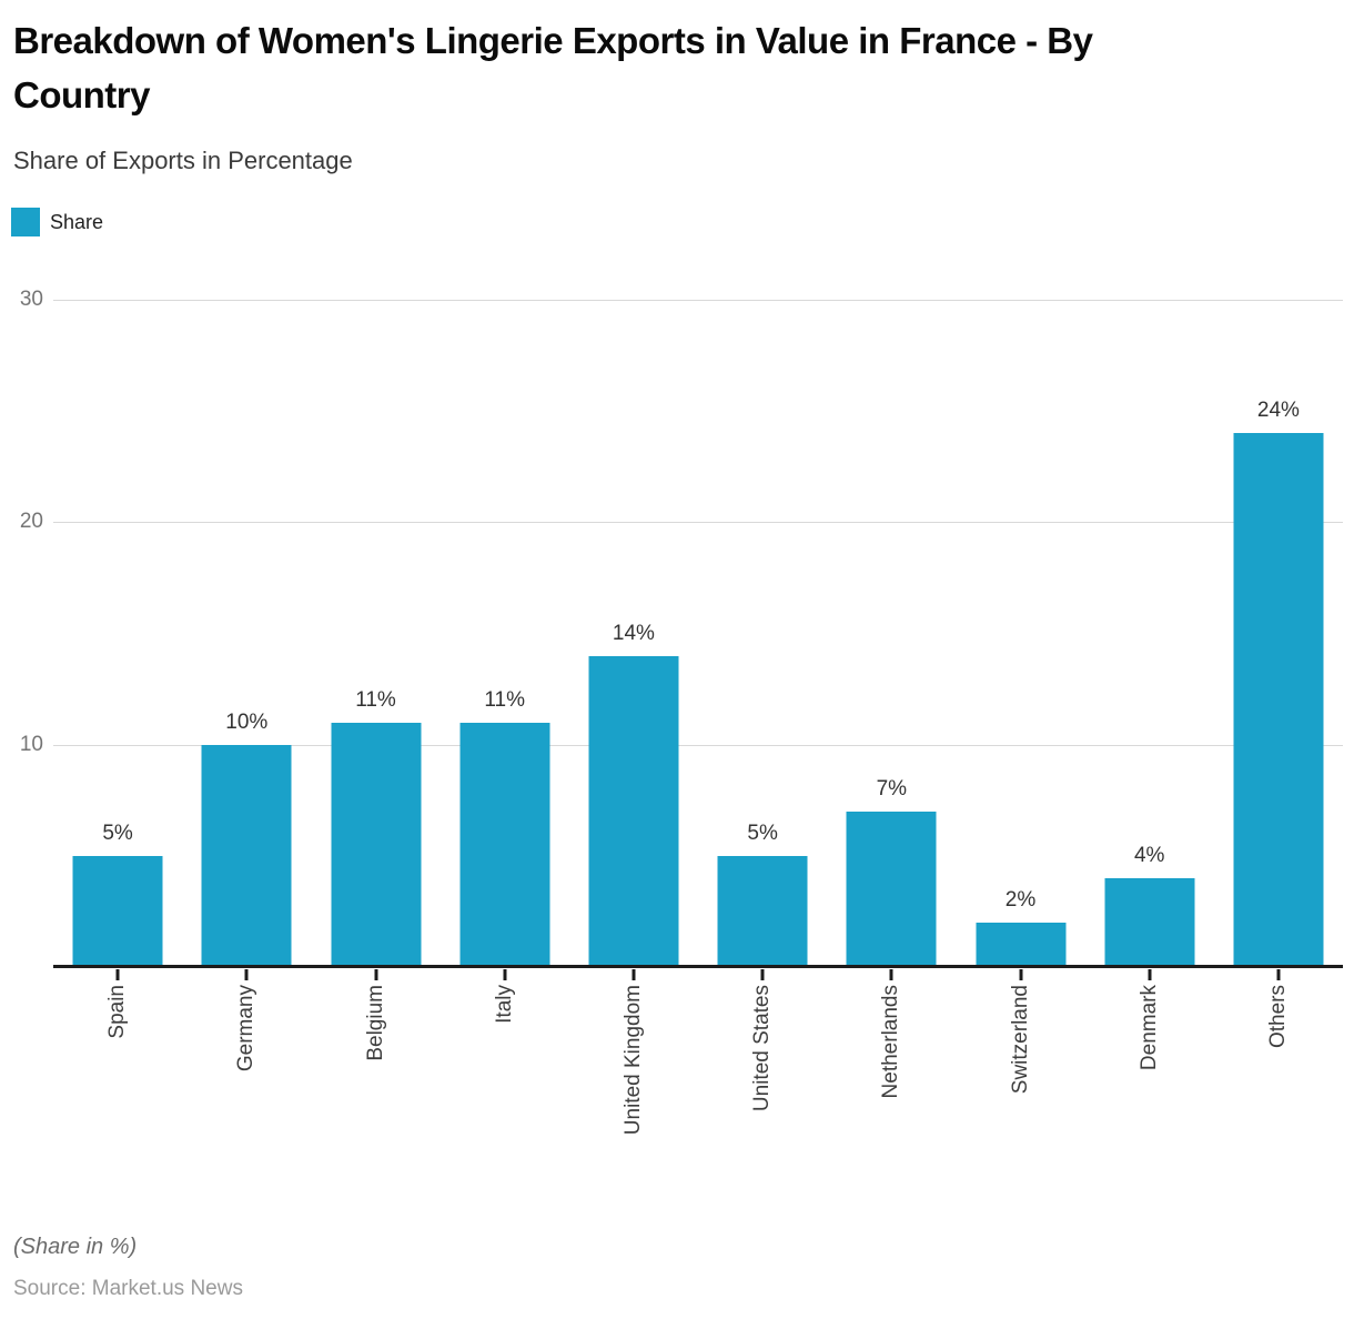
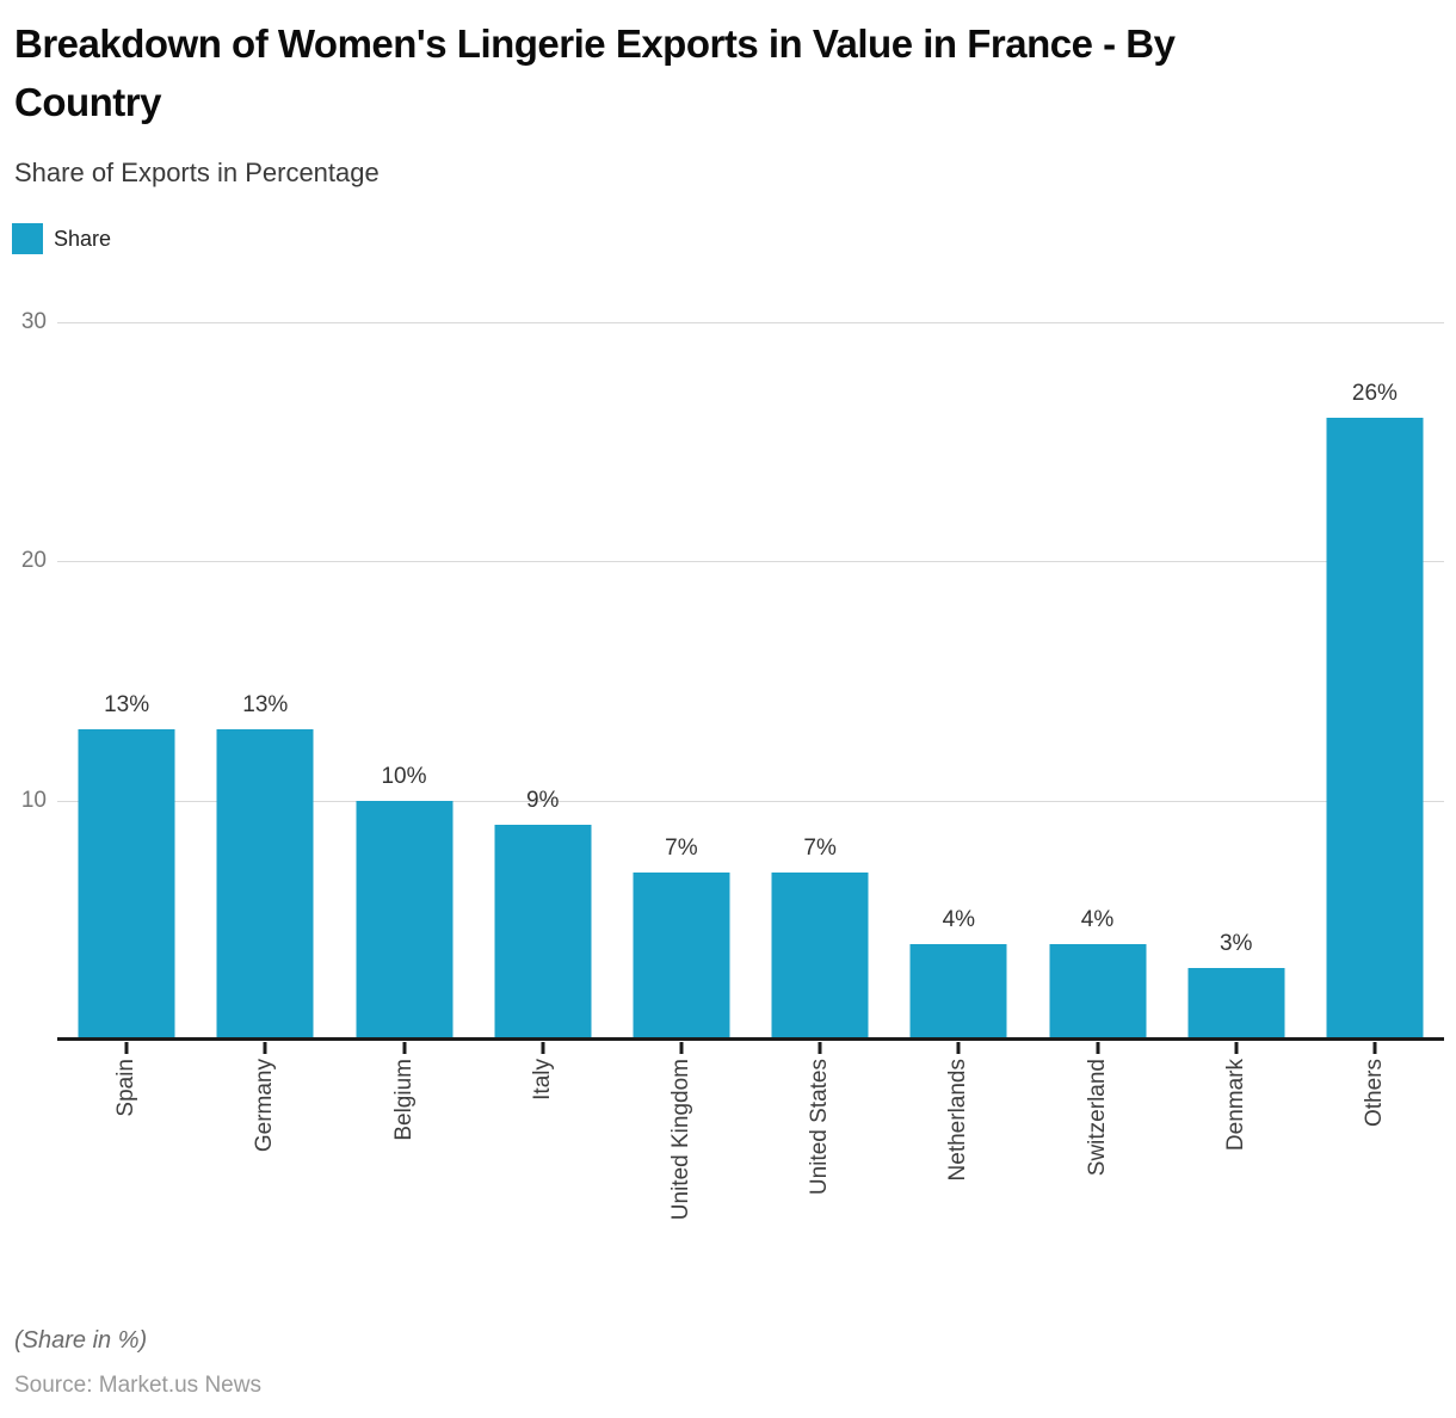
Spain: 5% -> 13%
Germany: 10% -> 13%
Belgium: 11% -> 10%
Italy: 11% -> 9%
United Kingdom: 14% -> 7%
United States: 5% -> 7%
Netherlands: 7% -> 4%
Switzerland: 2% -> 4%
Denmark: 4% -> 3%
Others: 24% -> 26%
